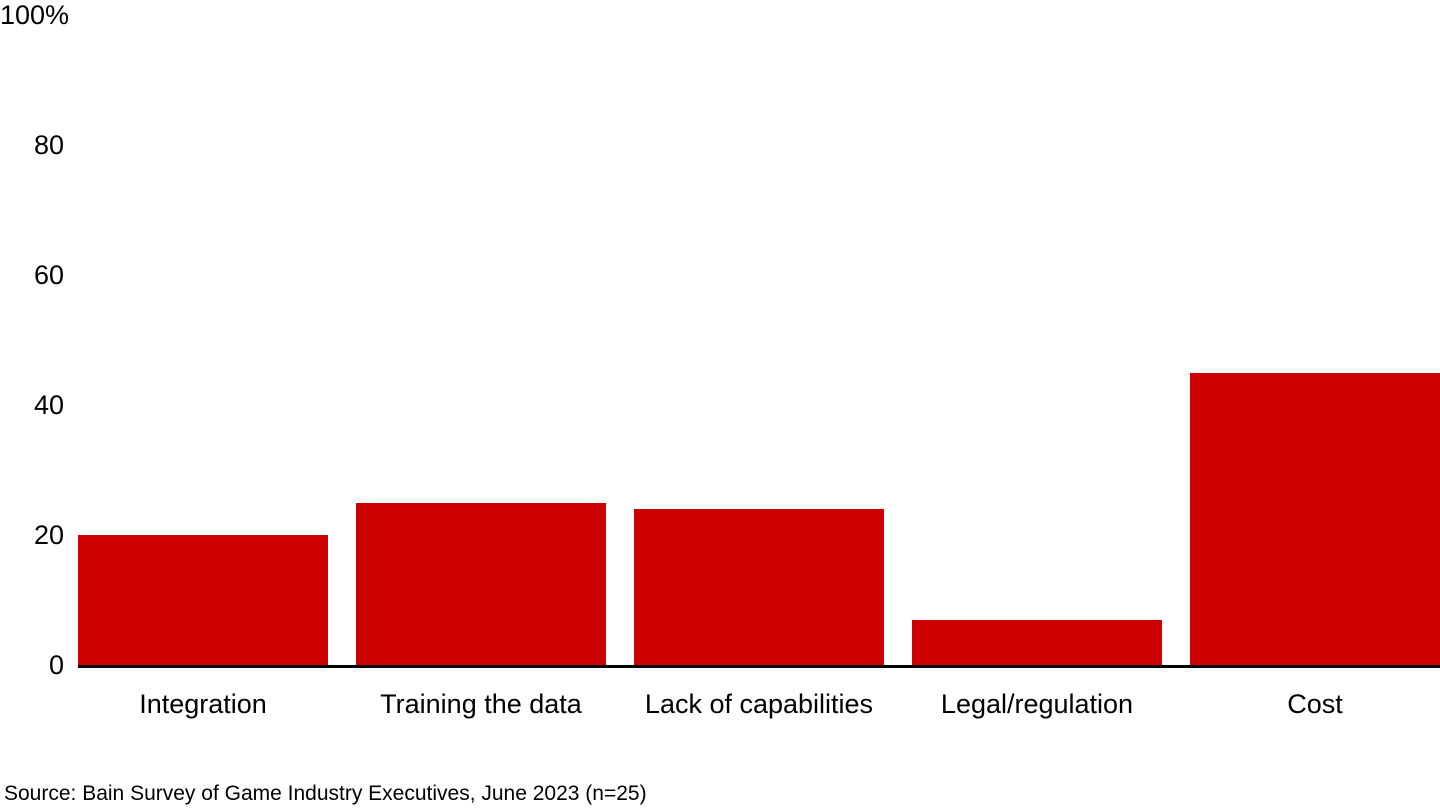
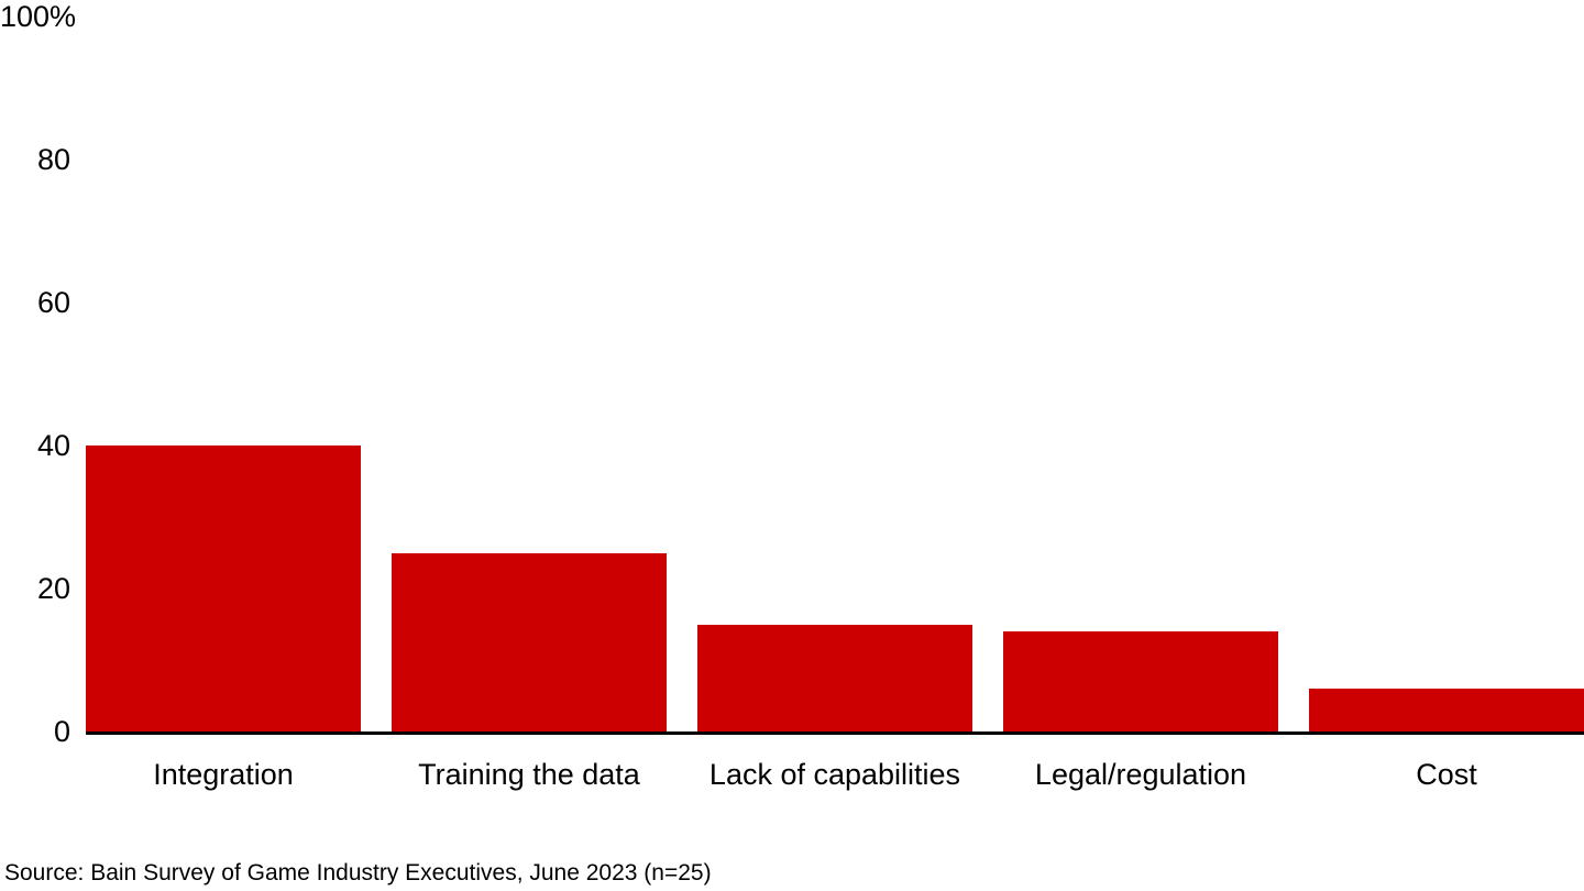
Integration: 20 -> 40
Lack of capabilities: 24 -> 15
Legal/regulation: 7 -> 14
Cost: 45 -> 6
